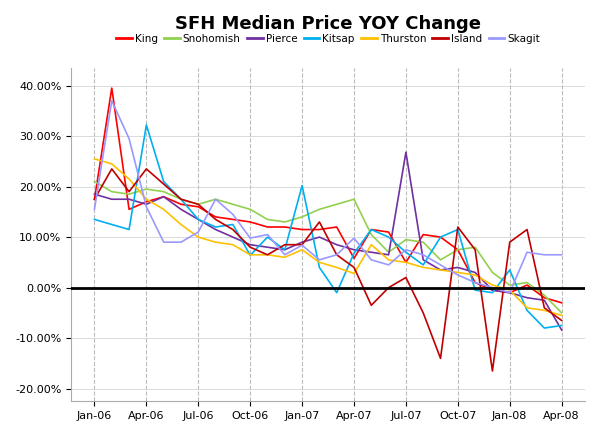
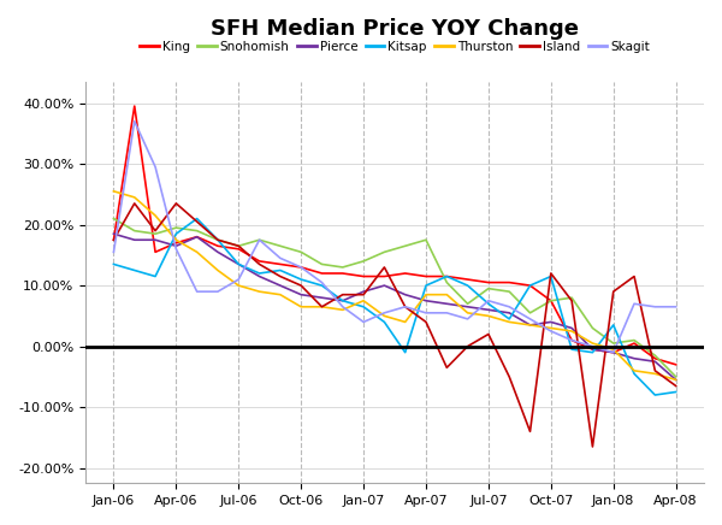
Kitsap/Apr-06: 32.2% -> 18.5%
Kitsap/Oct-06: 6.4% -> 11.0%
Island/Oct-06: 8.0% -> 10.0%
Skagit/Oct-06: 9.8% -> 13.0%
Kitsap/Jan-07: 20.2% -> 6.5%
Skagit/Jan-07: 8.4% -> 4.0%
King/Apr-07: 5.8% -> 11.5%
Kitsap/Apr-07: 6.8% -> 10.0%
Thurston/Apr-07: 2.8% -> 8.5%
Skagit/Apr-07: 9.8% -> 5.5%
King/Jul-07: 5.0% -> 10.5%
Pierce/Jul-07: 26.8% -> 6.0%
Pierce/Apr-08: -8.4% -> -5.5%
